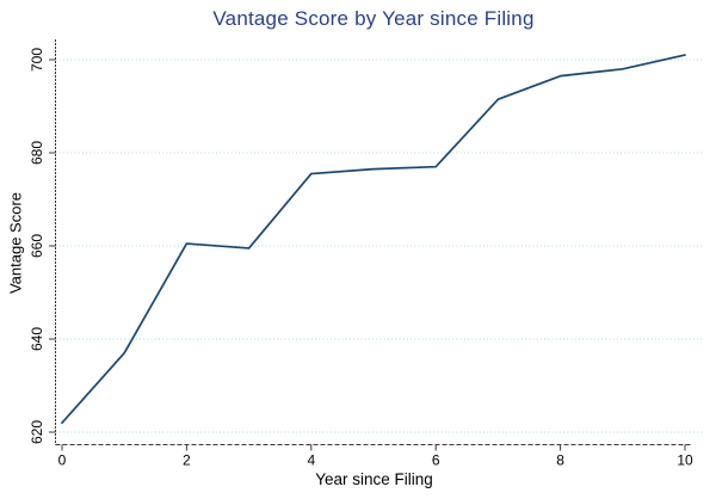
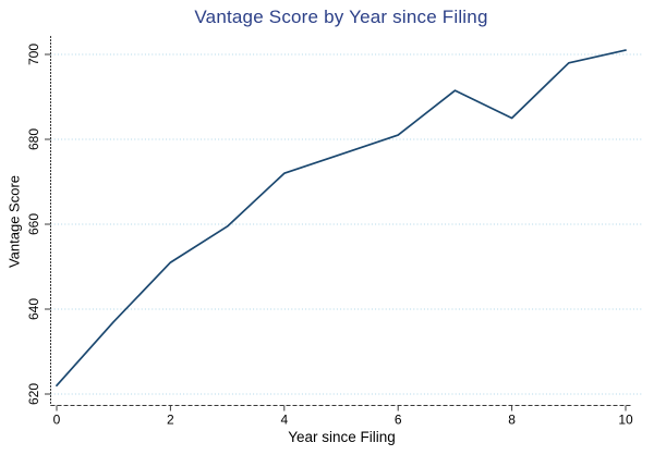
2: 660 -> 651
4: 676 -> 672
6: 677 -> 681
8: 696 -> 685
